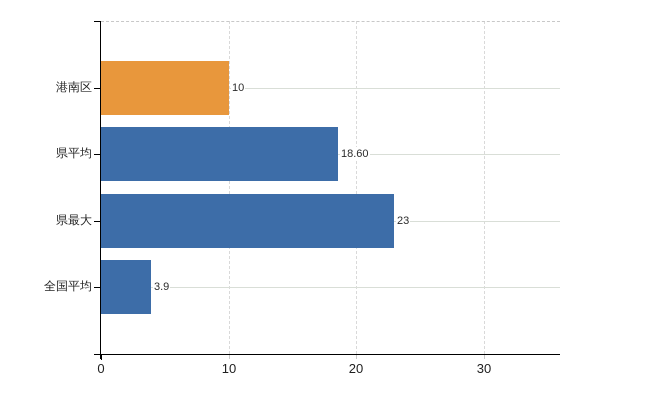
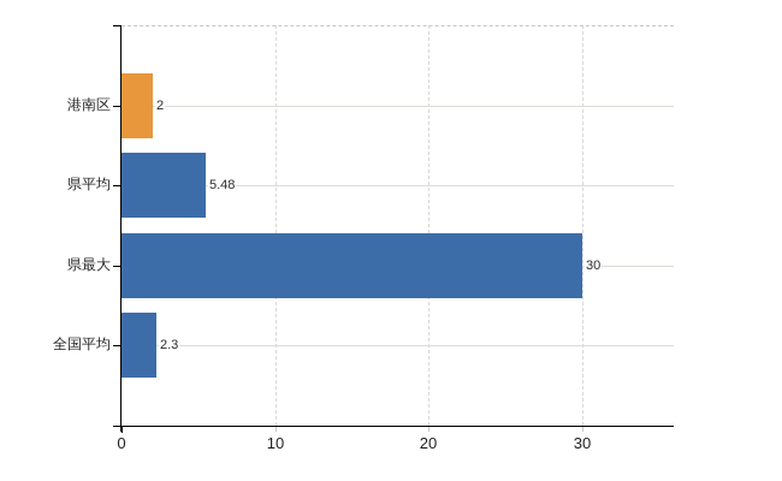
港南区: 10 -> 2
県平均: 18.60 -> 5.48
県最大: 23 -> 30
全国平均: 3.9 -> 2.3
